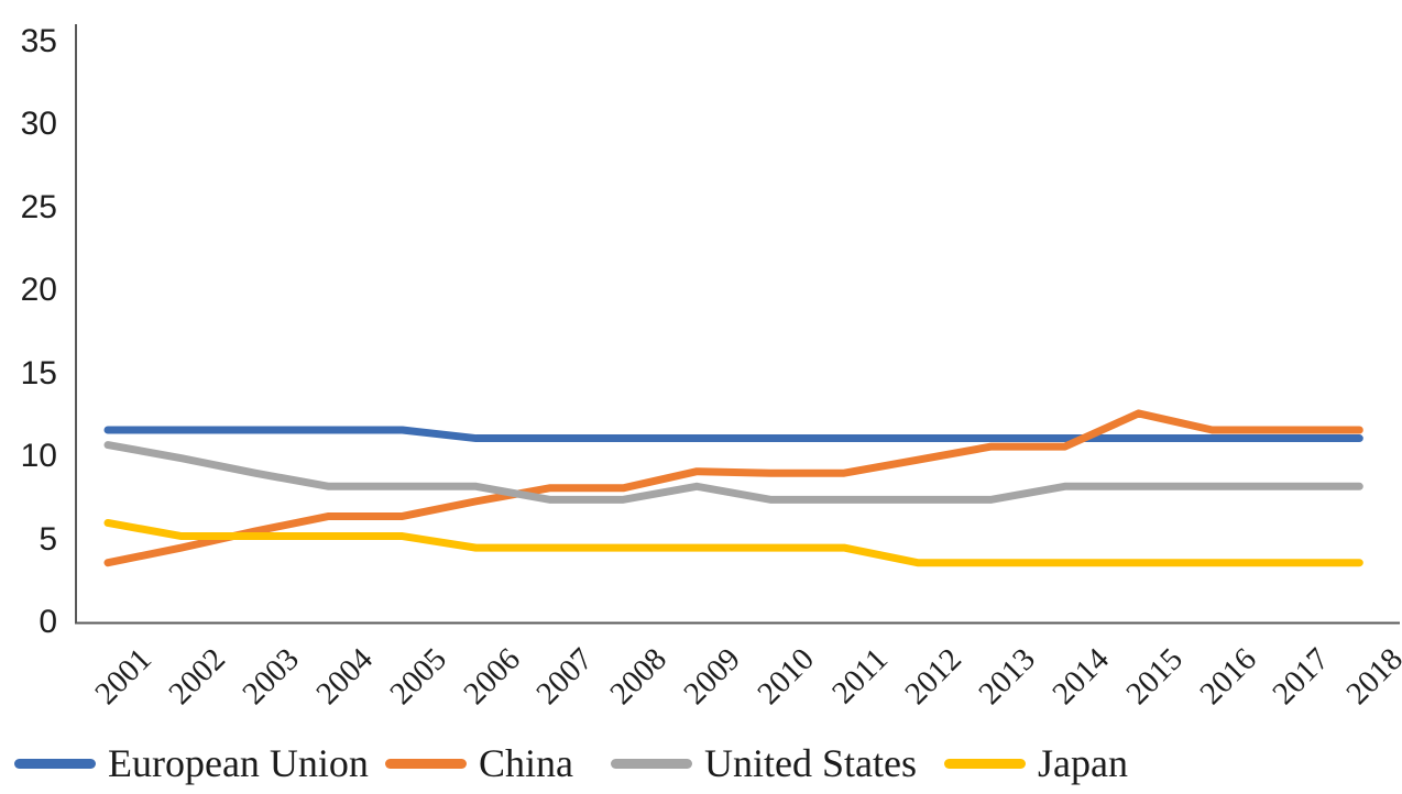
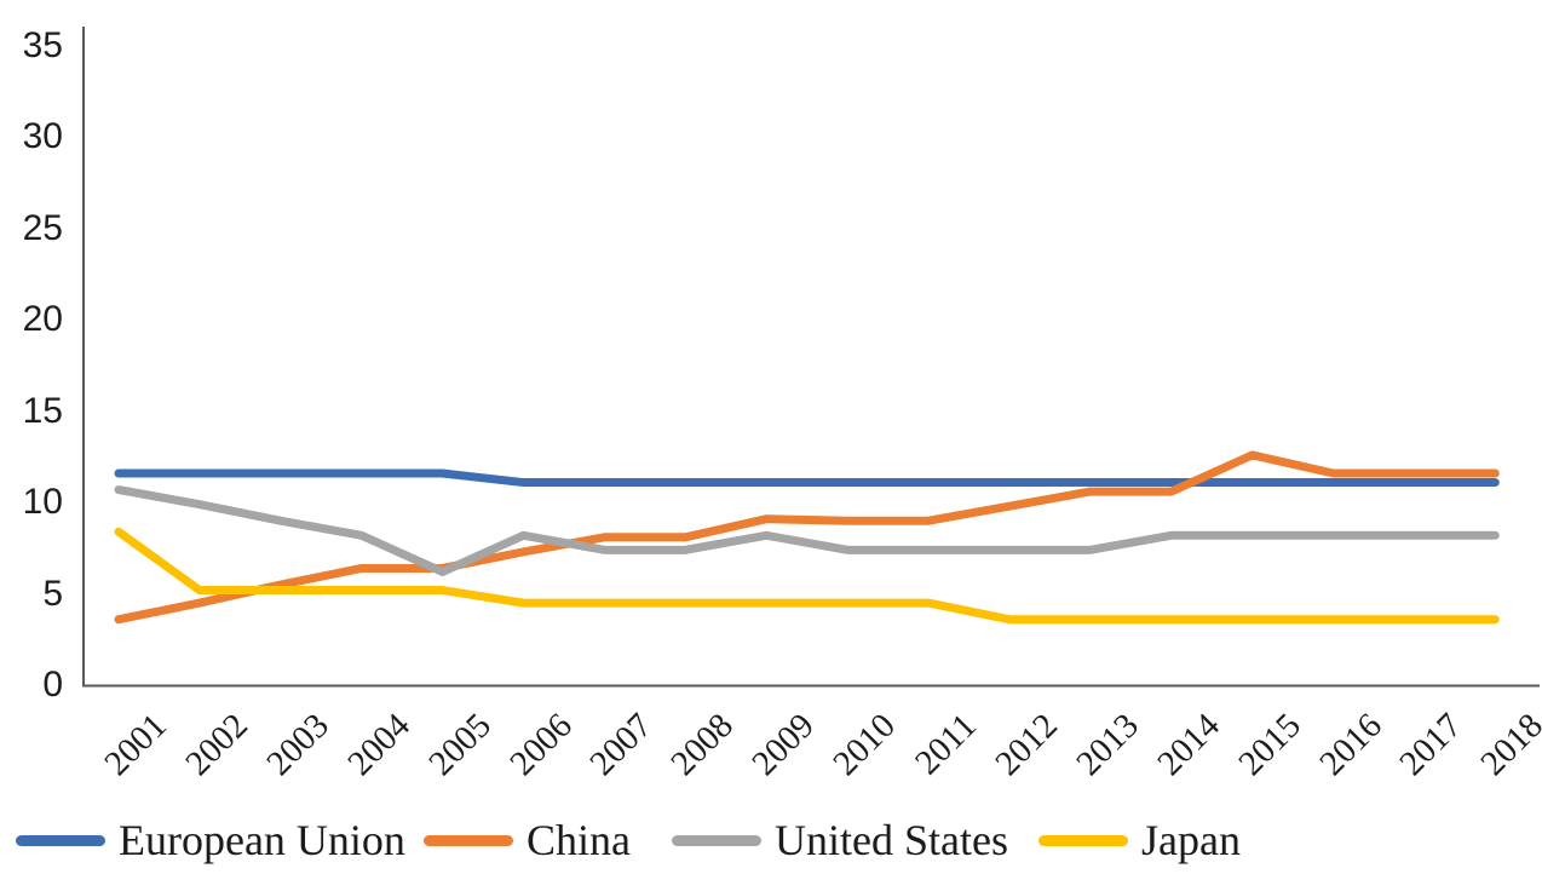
Japan/2001: 6.0 -> 8.4
United States/2005: 8.2 -> 6.2
